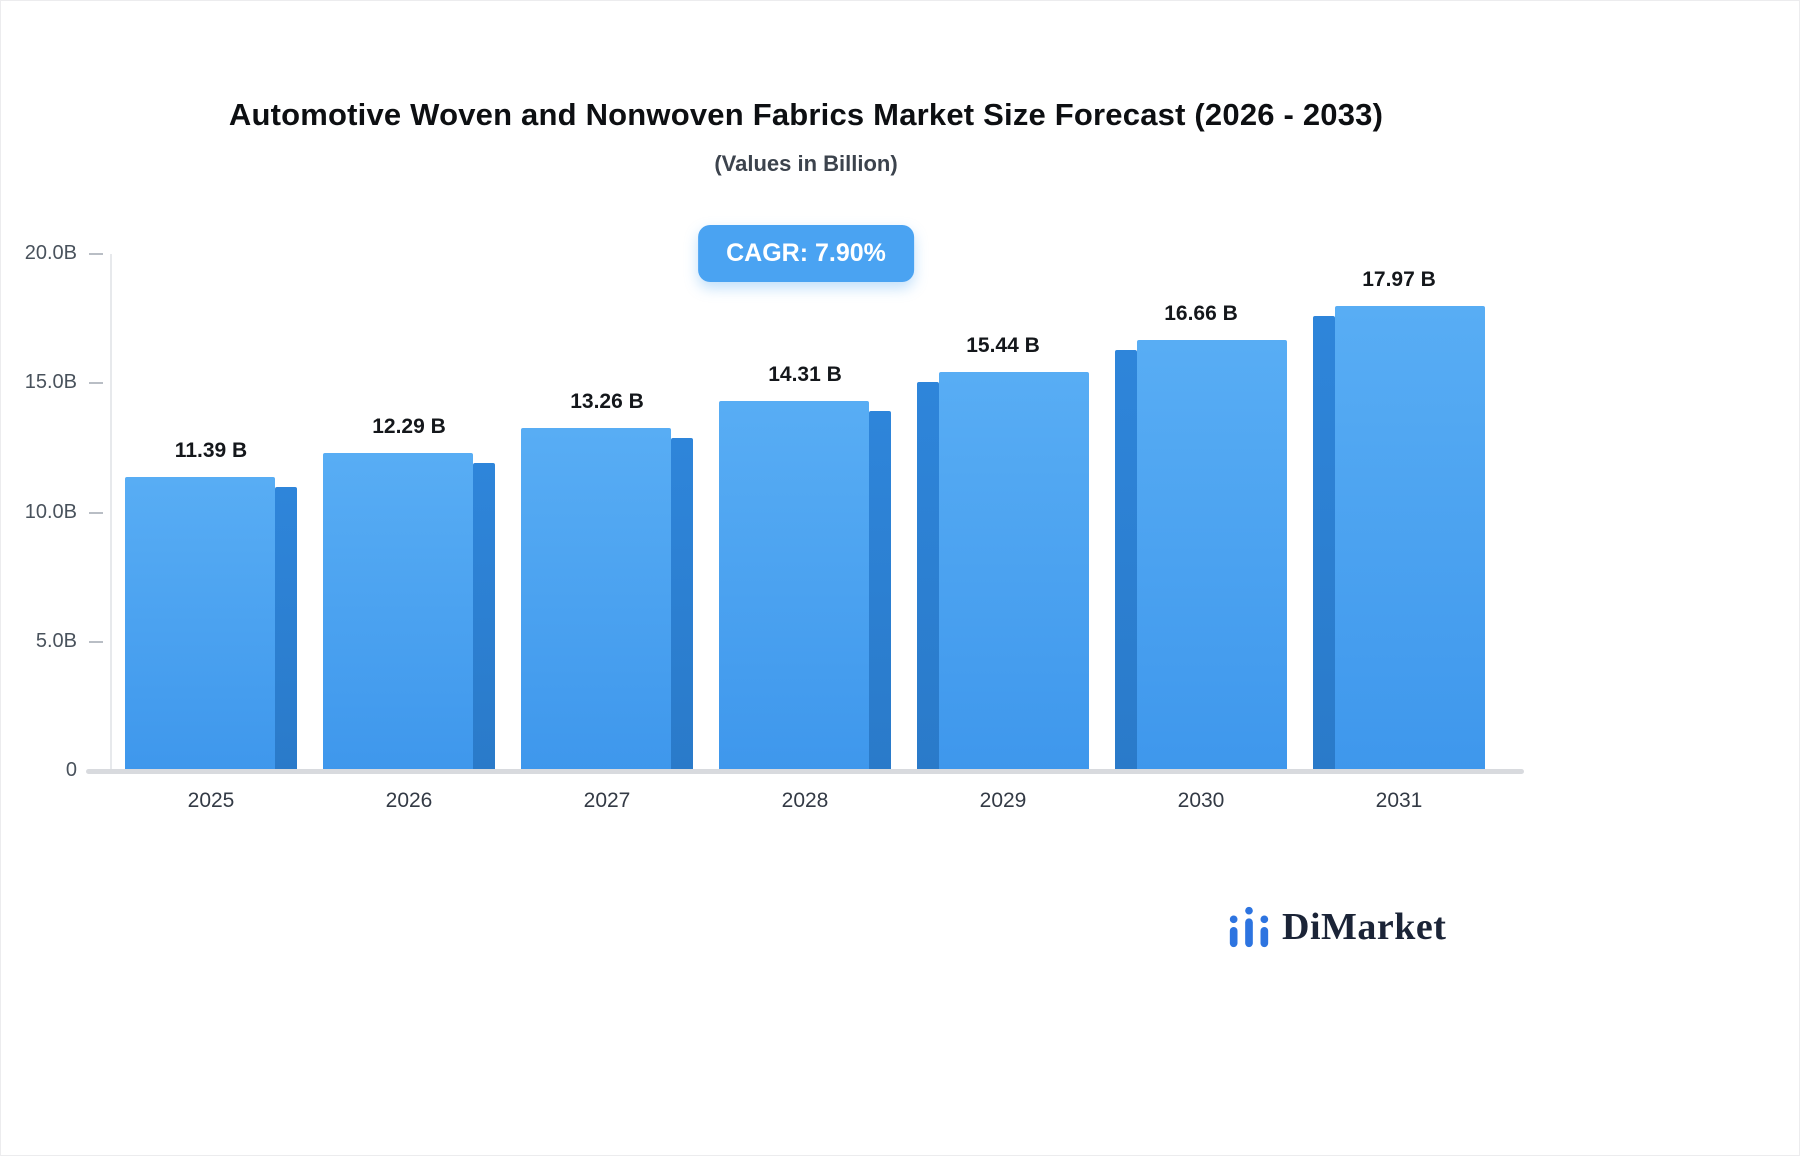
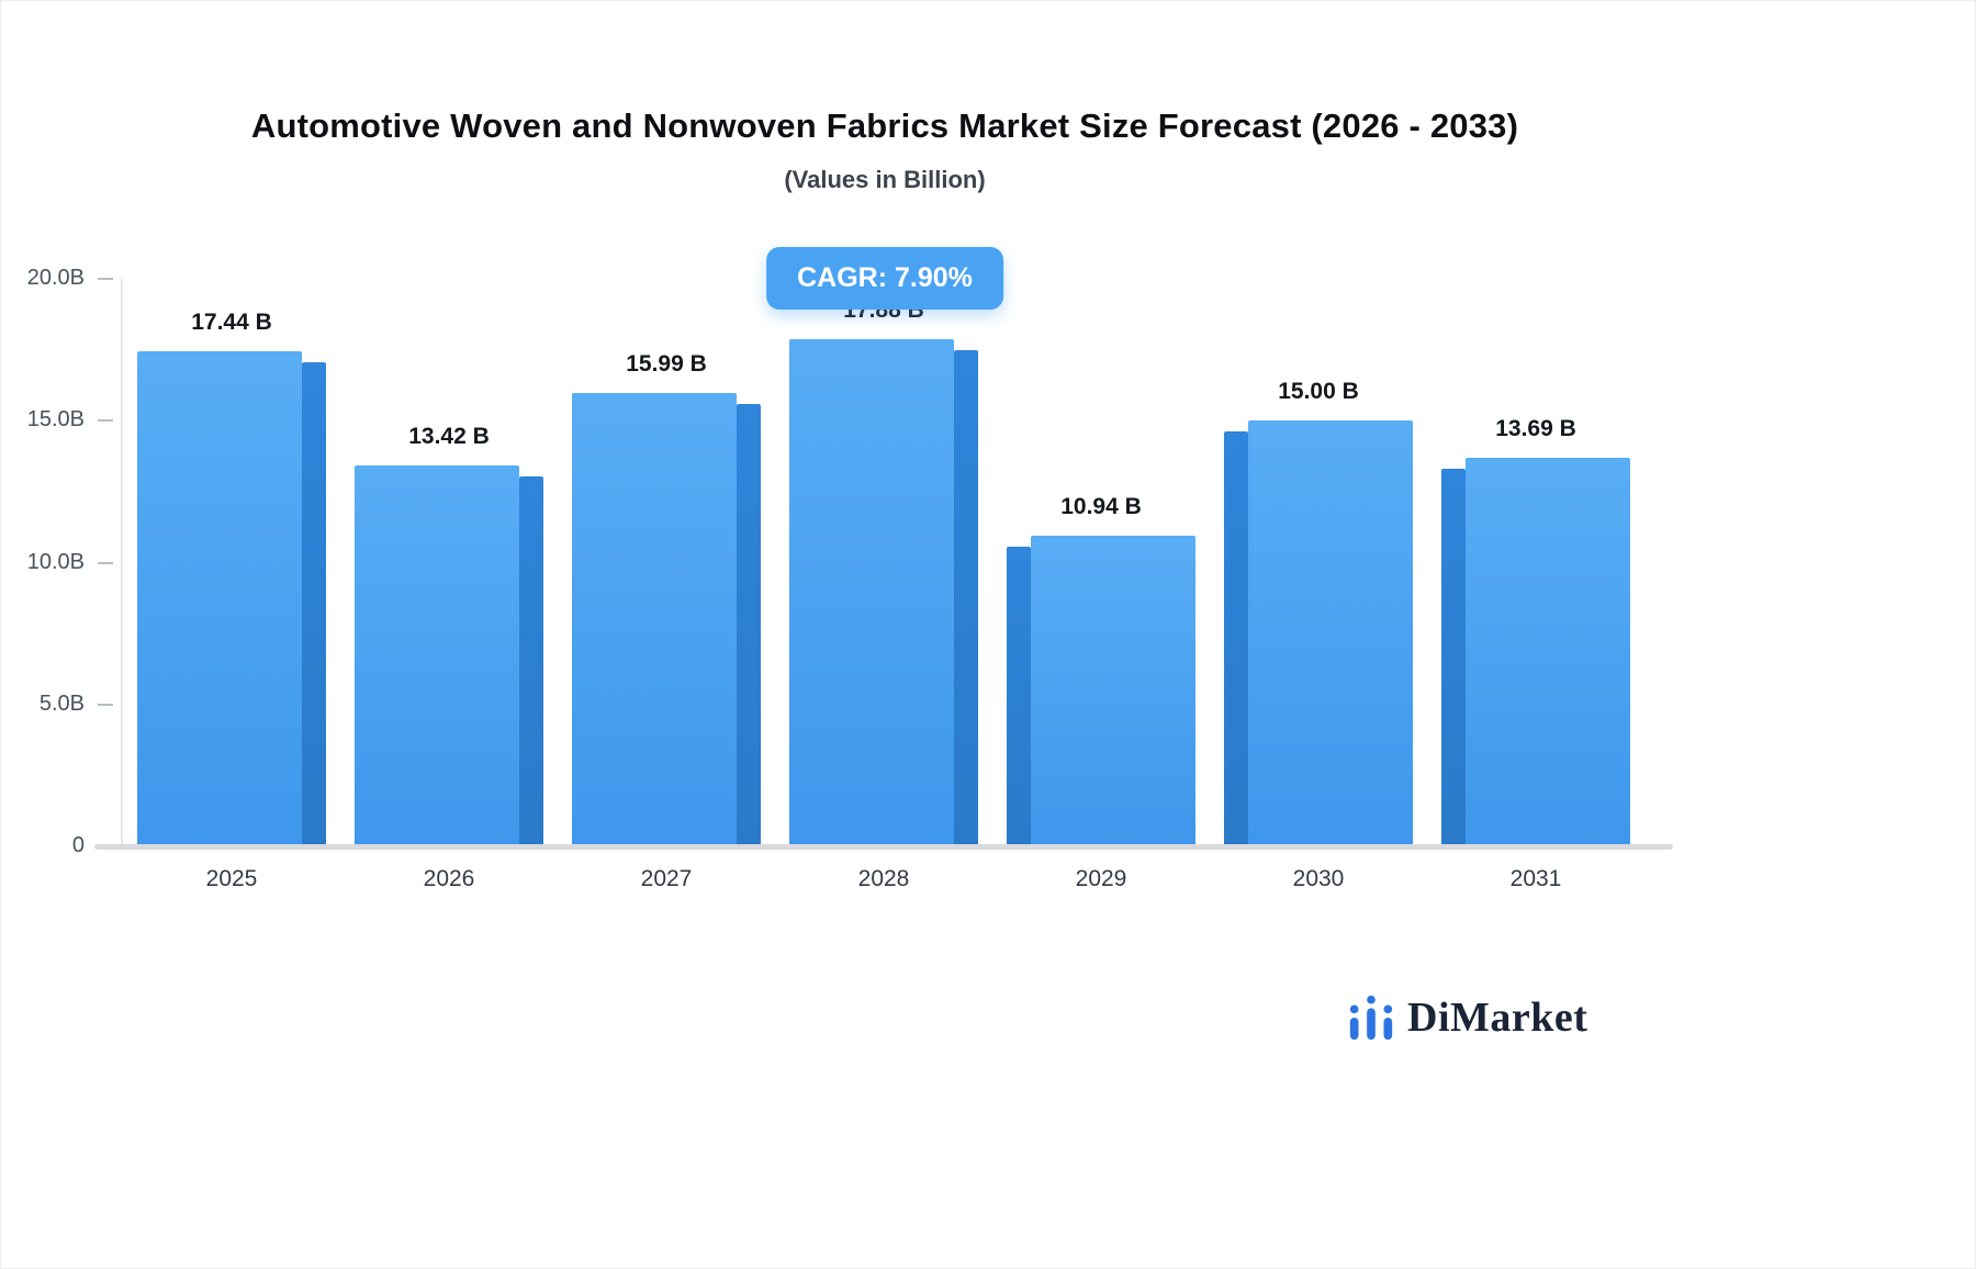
2025: 11.39 -> 17.44
2026: 12.29 -> 13.42
2027: 13.26 -> 15.99
2028: 14.31 -> 17.88
2029: 15.44 -> 10.94
2030: 16.66 -> 15.00
2031: 17.97 -> 13.69
